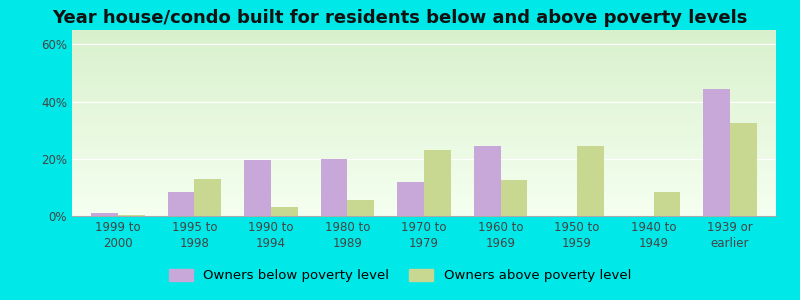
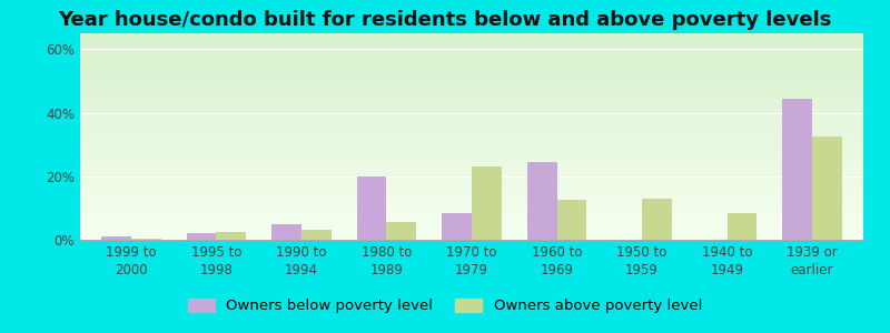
Owners below poverty level/1995 to 1998: 8.5% -> 2.0%
Owners above poverty level/1995 to 1998: 13.0% -> 2.5%
Owners below poverty level/1990 to 1994: 19.5% -> 5.0%
Owners below poverty level/1970 to 1979: 12.0% -> 8.5%
Owners above poverty level/1950 to 1959: 24.5% -> 13.0%
